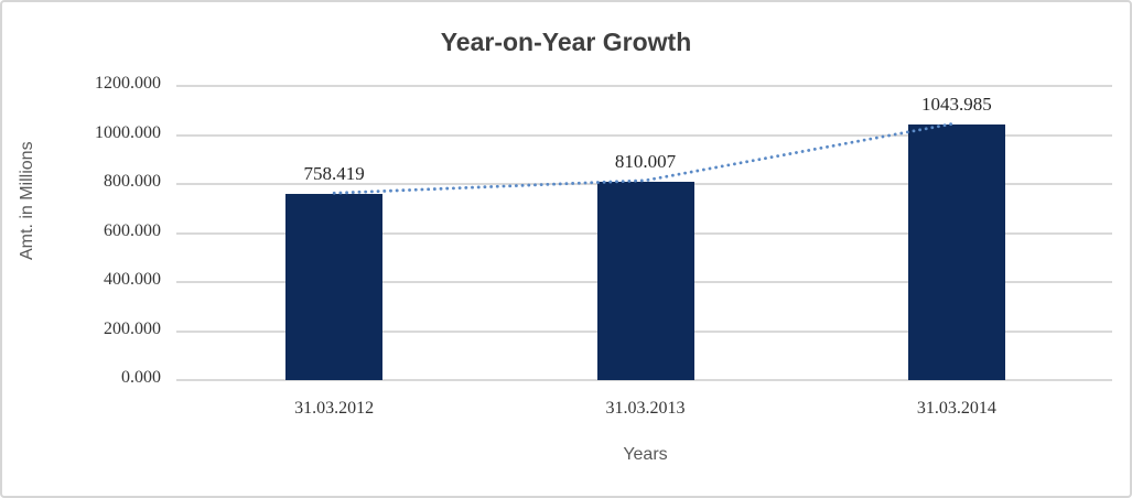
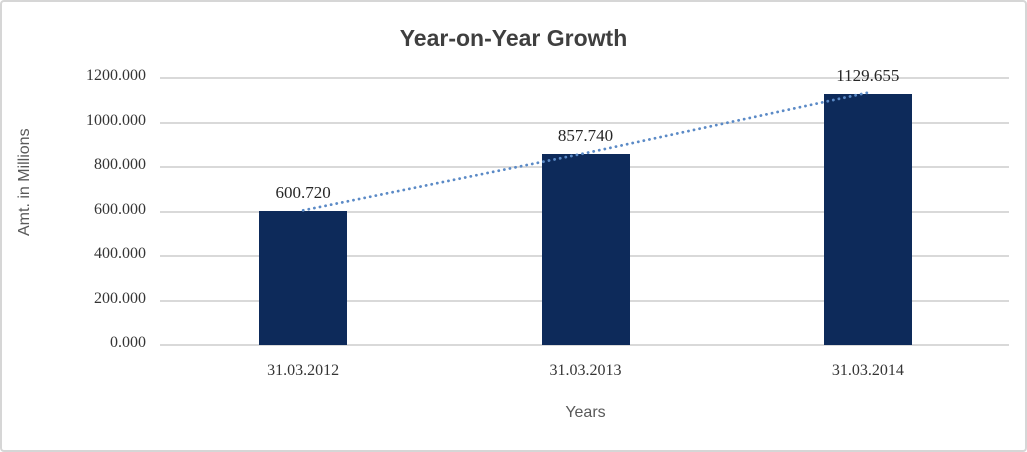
31.03.2012: 758.419 -> 600.720
31.03.2013: 810.007 -> 857.740
31.03.2014: 1043.985 -> 1129.655
